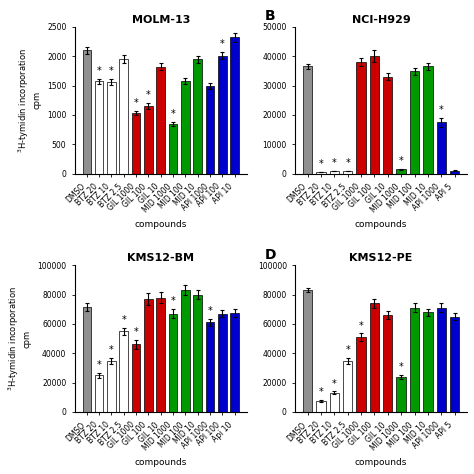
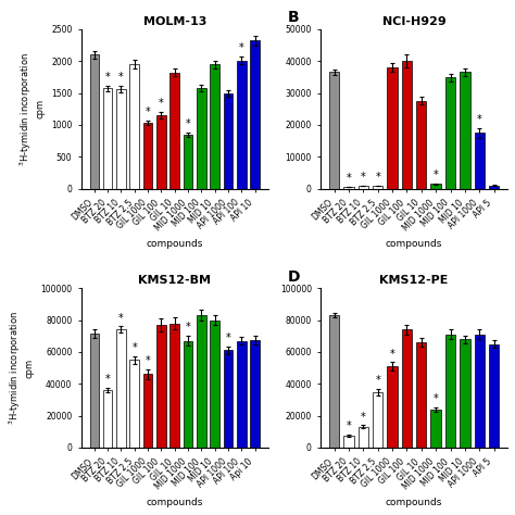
NCI-H929/GIL 10: 33000 -> 27500
KMS12-BM/BTZ 20: 25000 -> 36000
KMS12-BM/BTZ 10: 35000 -> 74000
